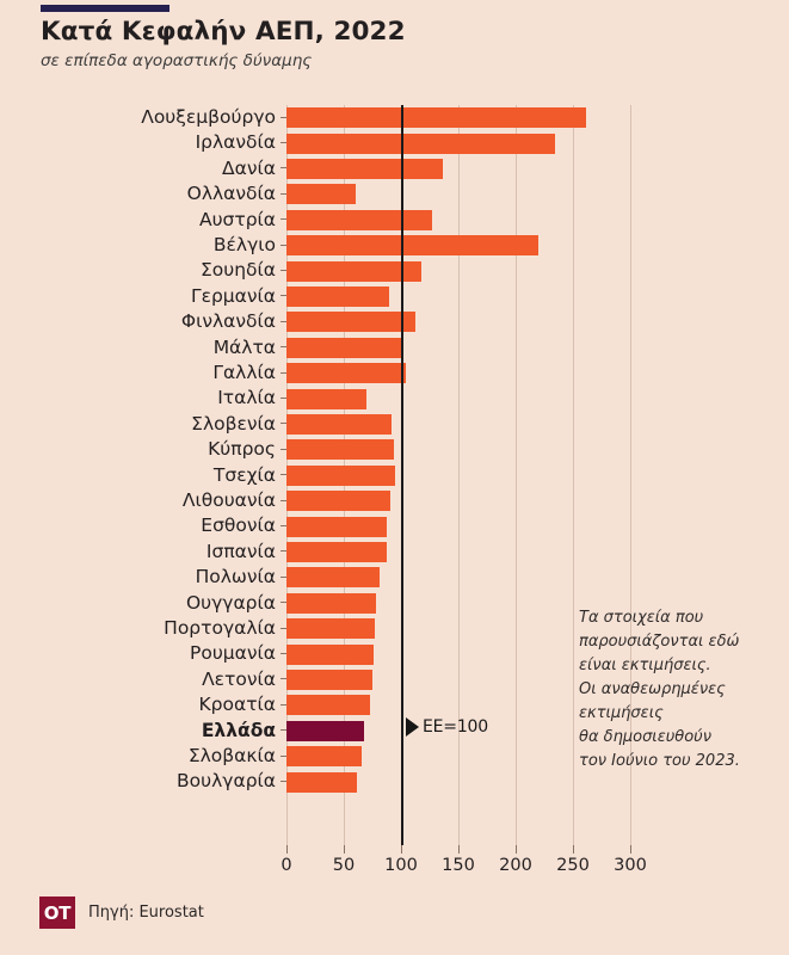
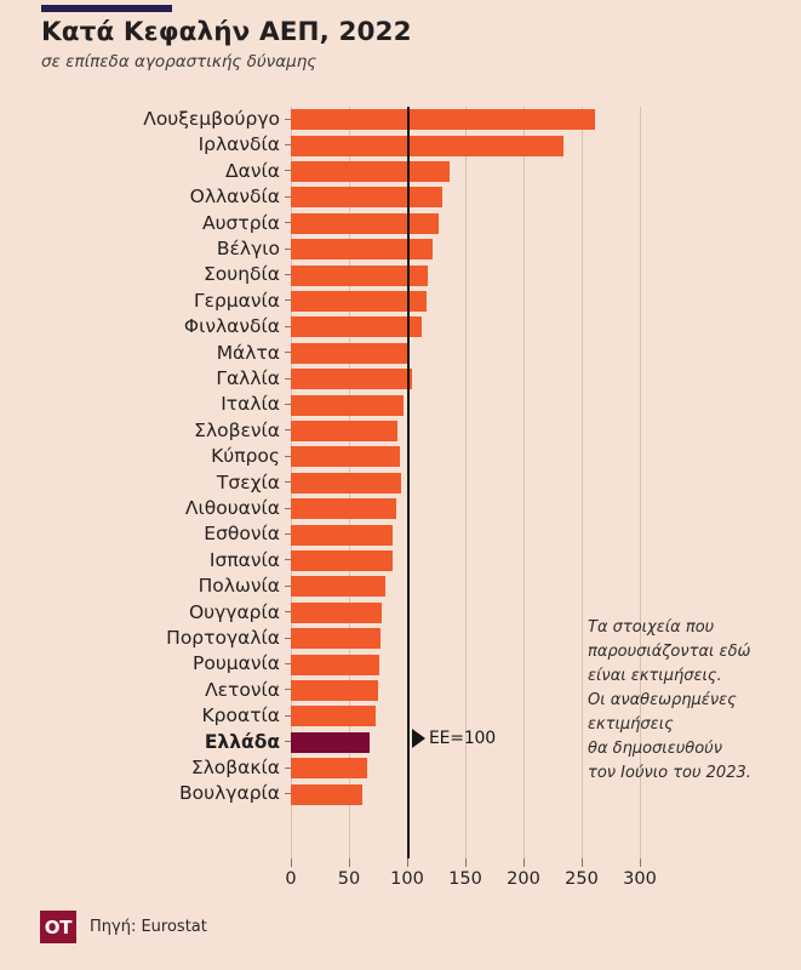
Ολλανδία: 60 -> 130
Βέλγιο: 220 -> 120
Γερμανία: 90 -> 120
Ιταλία: 70 -> 100
